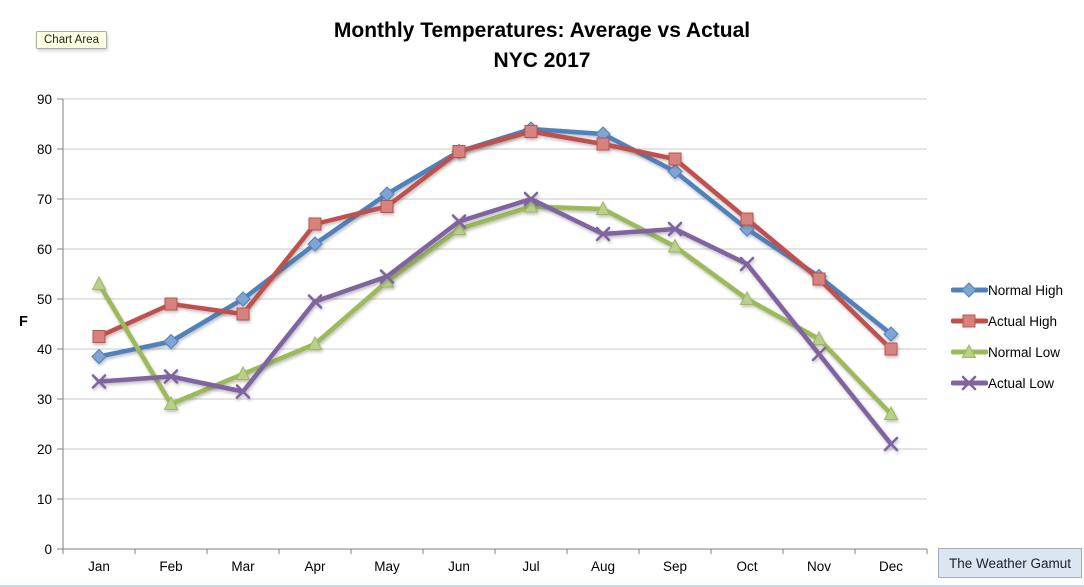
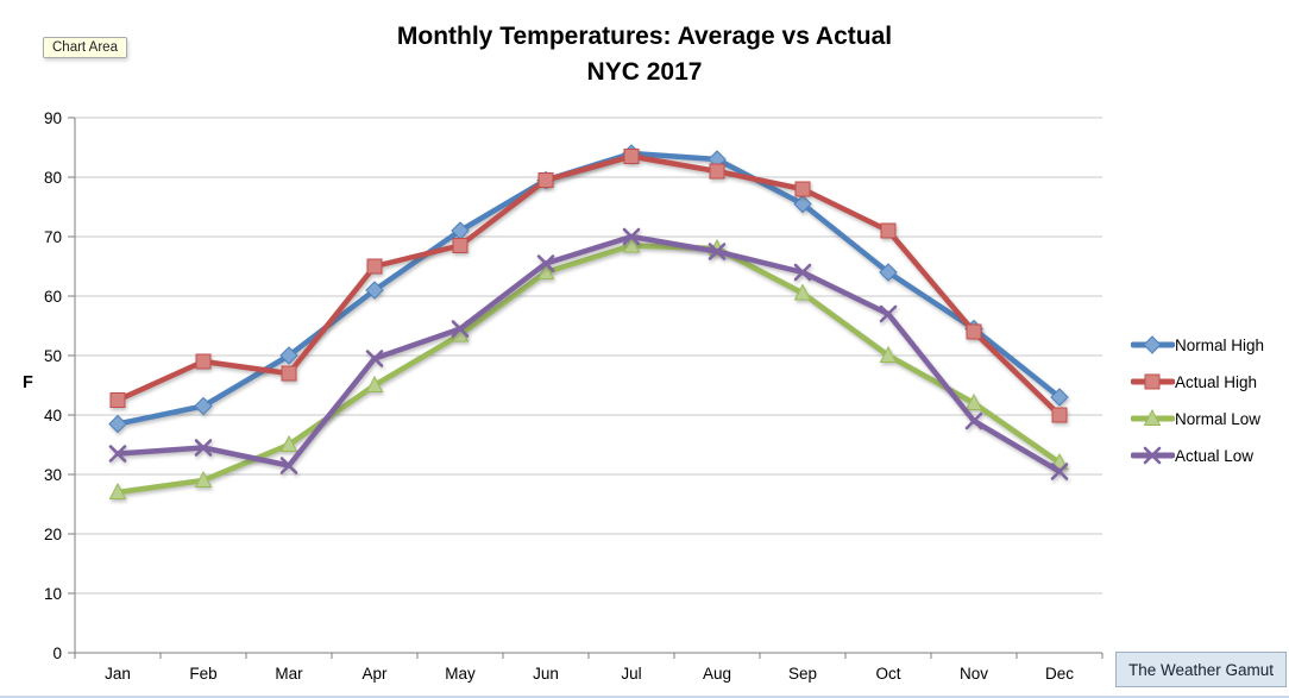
Normal Low/Jan: 53 -> 27
Normal Low/Apr: 41 -> 45
Actual Low/Aug: 63 -> 68
Actual High/Oct: 66 -> 71
Normal Low/Dec: 27 -> 32
Actual Low/Dec: 21 -> 30
